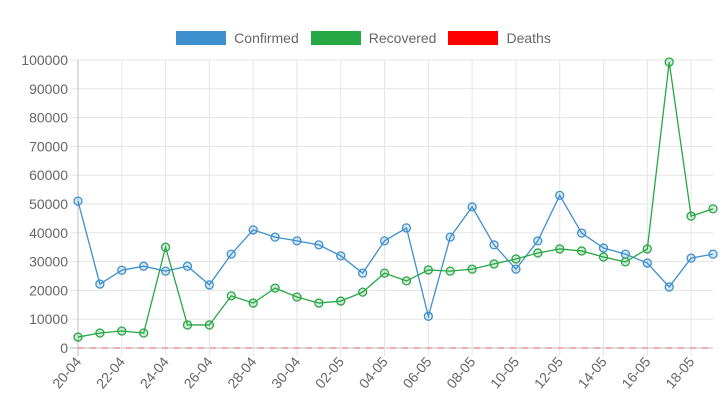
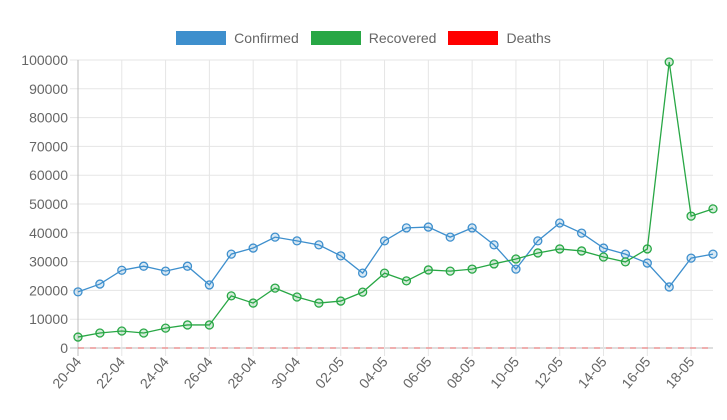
Confirmed/20-04: 51000 -> 20000
Recovered/24-04: 35000 -> 7000
Confirmed/28-04: 41000 -> 35000
Confirmed/06-05: 11000 -> 42000
Confirmed/08-05: 49000 -> 42000
Confirmed/12-05: 53000 -> 43000
